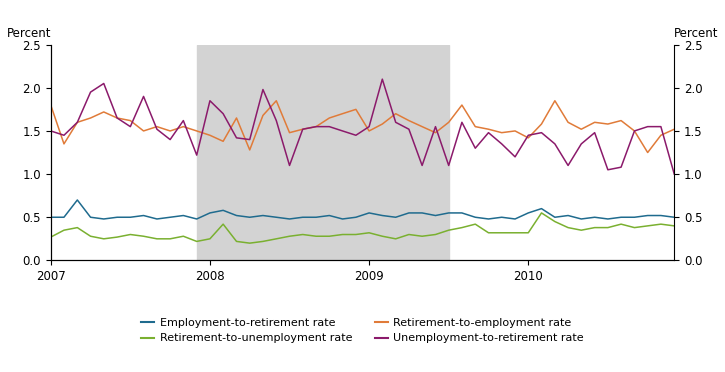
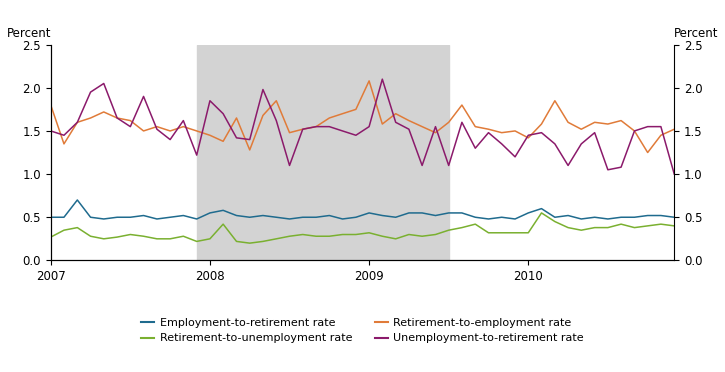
Retirement-to-employment rate/2009: 1.50 -> 2.08
